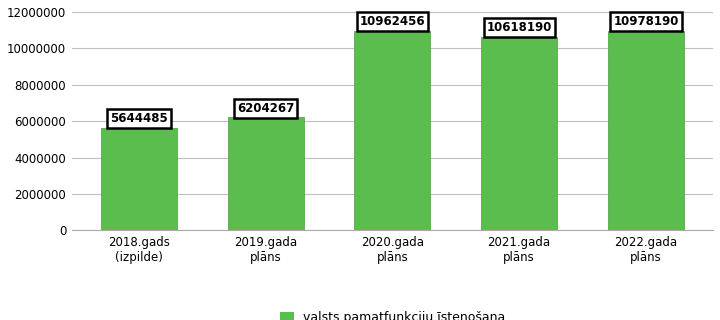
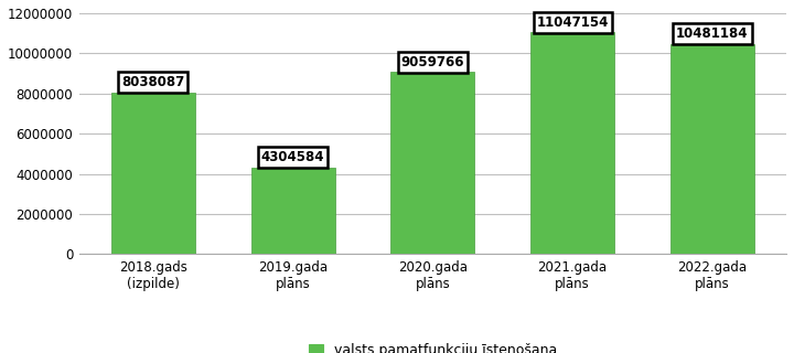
2018.gads (izpilde): 5644485 -> 8038087
2019.gada plāns: 6204267 -> 4304584
2020.gada plāns: 10962456 -> 9059766
2021.gada plāns: 10618190 -> 11047154
2022.gada plāns: 10978190 -> 10481184
